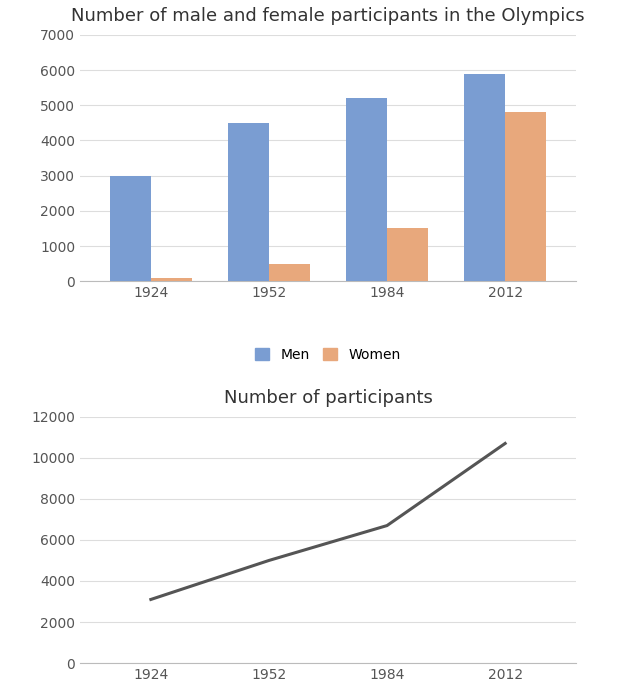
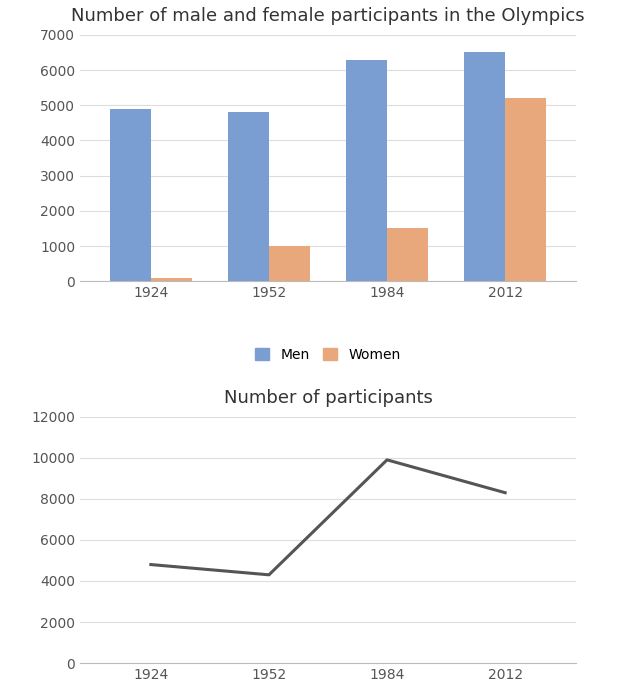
Number of male and female participants in the Olympics/Men/1924: 3000 -> 4900
Number of male and female participants in the Olympics/Men/1952: 4500 -> 4800
Number of male and female participants in the Olympics/Women/1952: 500 -> 1000
Number of male and female participants in the Olympics/Men/1984: 5200 -> 6300
Number of male and female participants in the Olympics/Men/2012: 5900 -> 6500
Number of male and female participants in the Olympics/Women/2012: 4800 -> 5200
Number of participants/1924: 3100 -> 4800
Number of participants/1952: 5000 -> 4300
Number of participants/1984: 6700 -> 9900
Number of participants/2012: 10700 -> 8300
